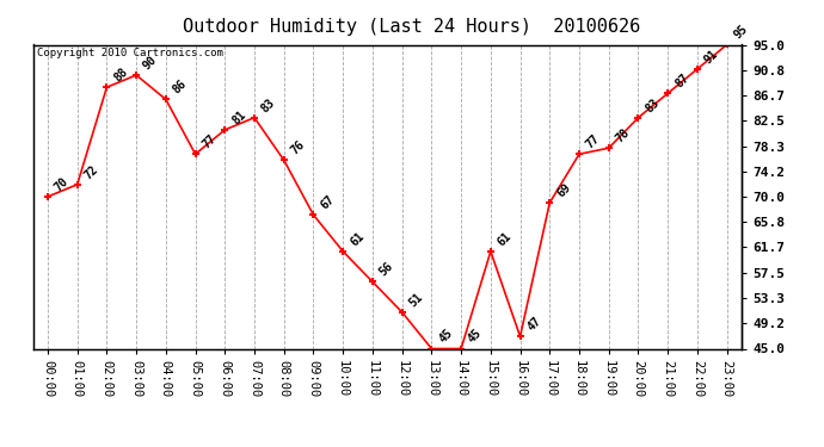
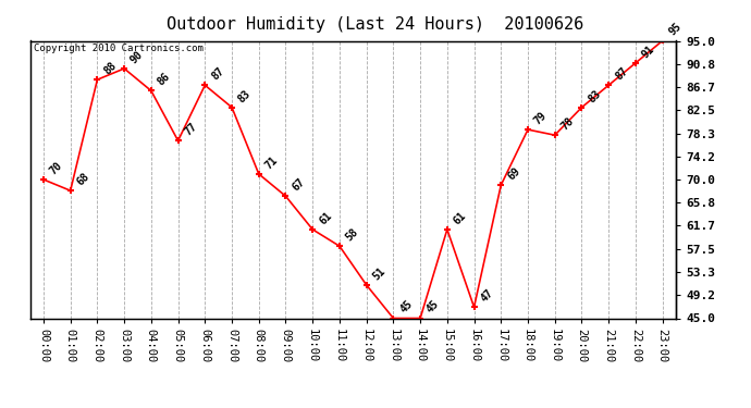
01:00: 72 -> 68
06:00: 81 -> 87
08:00: 76 -> 71
11:00: 56 -> 58
18:00: 77 -> 79
